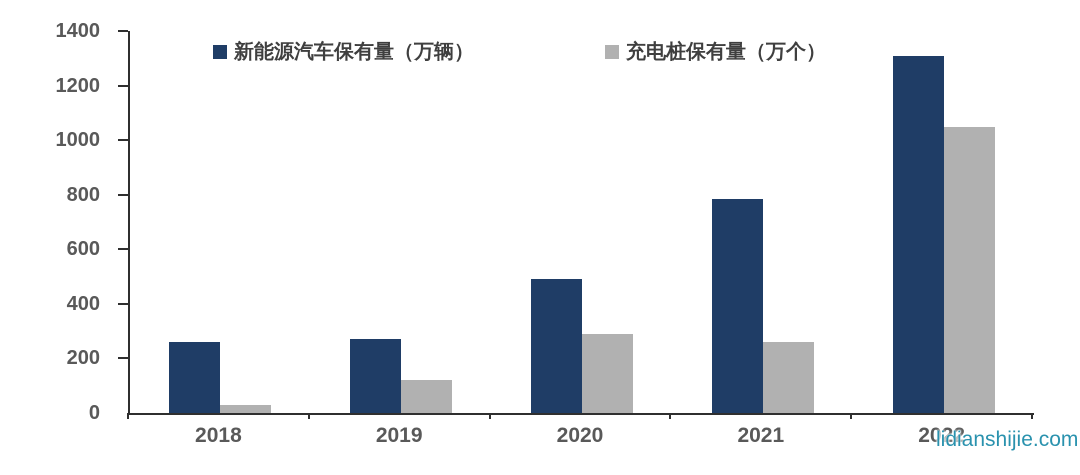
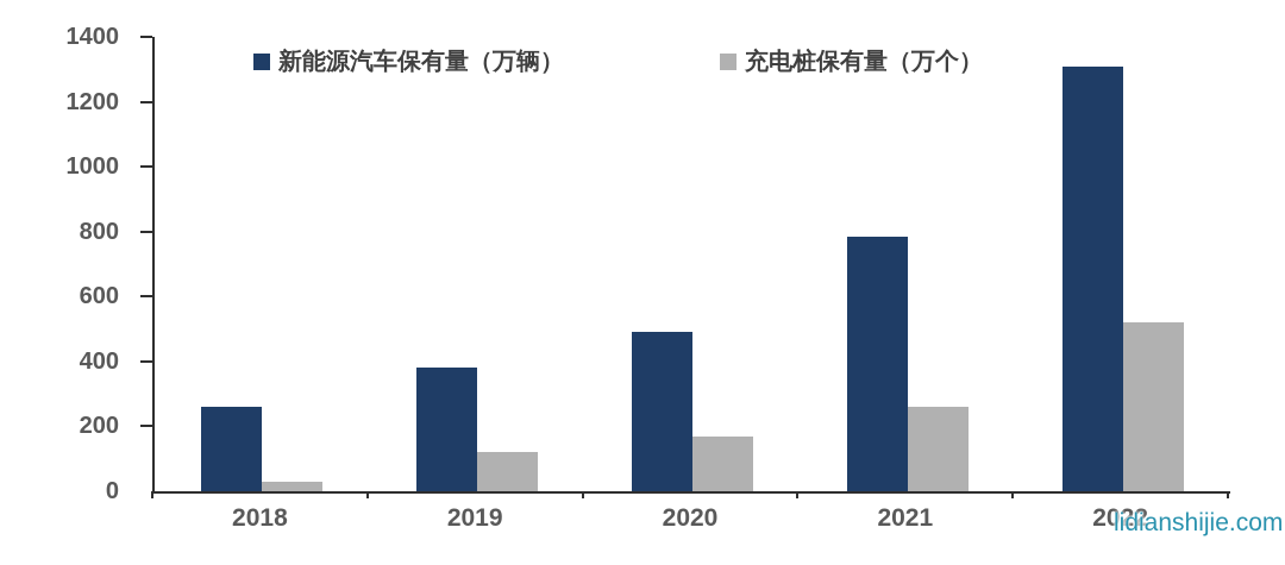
新能源汽车保有量（万辆）/2019: 270 -> 380
充电桩保有量（万个）/2020: 290 -> 170
充电桩保有量（万个）/2022: 1050 -> 520
